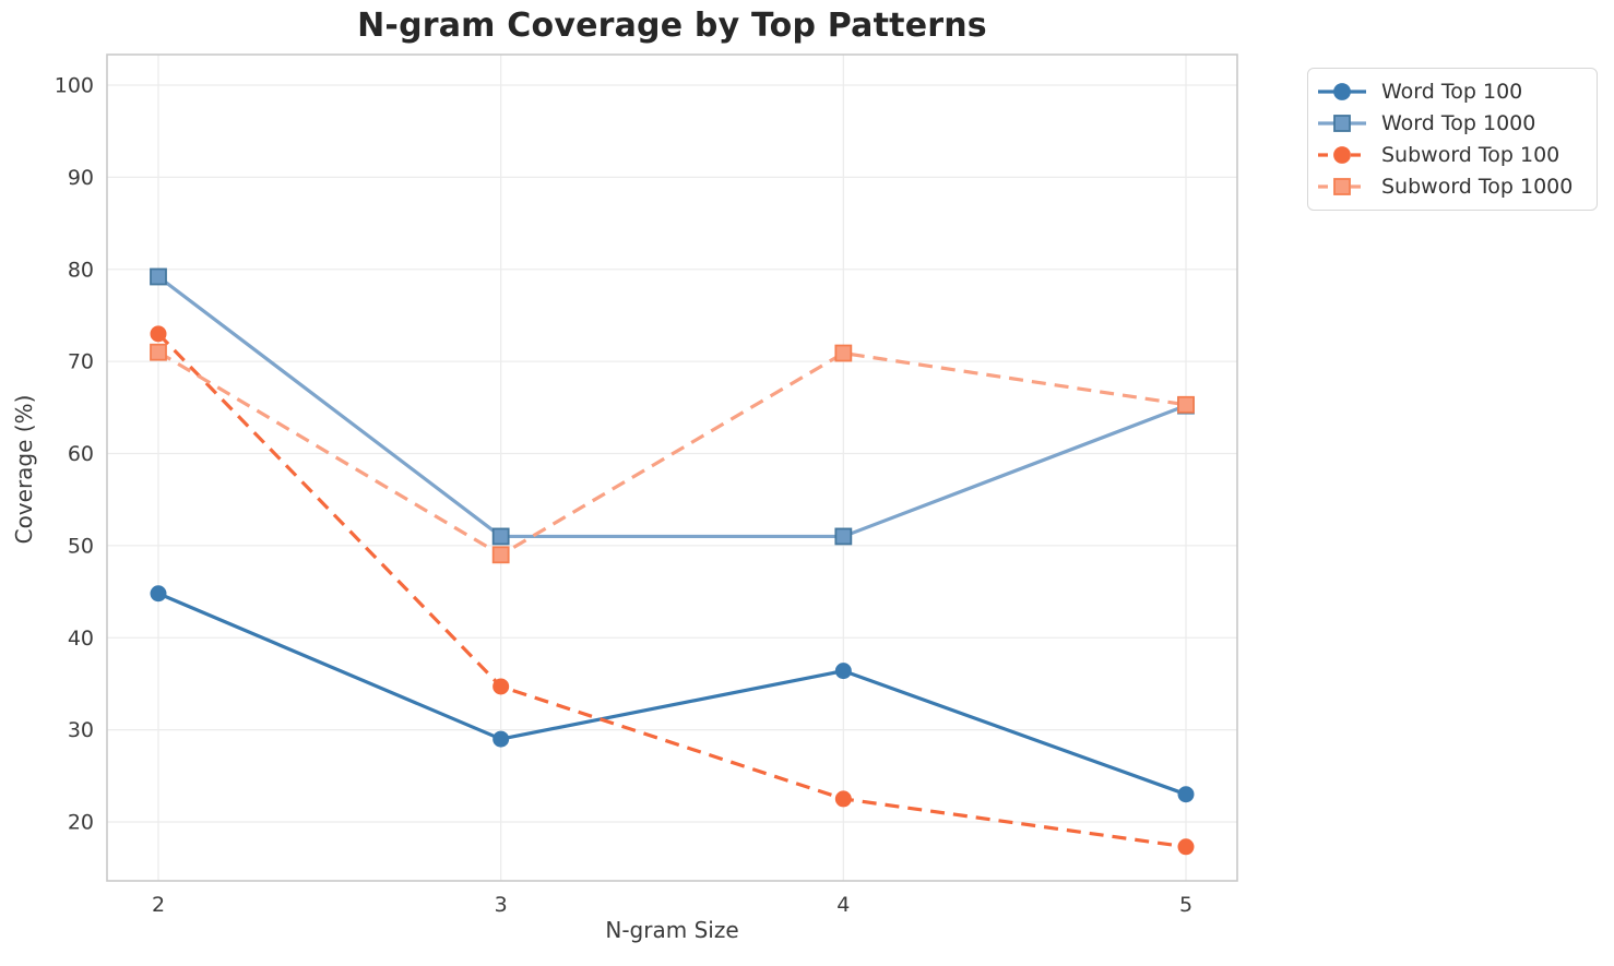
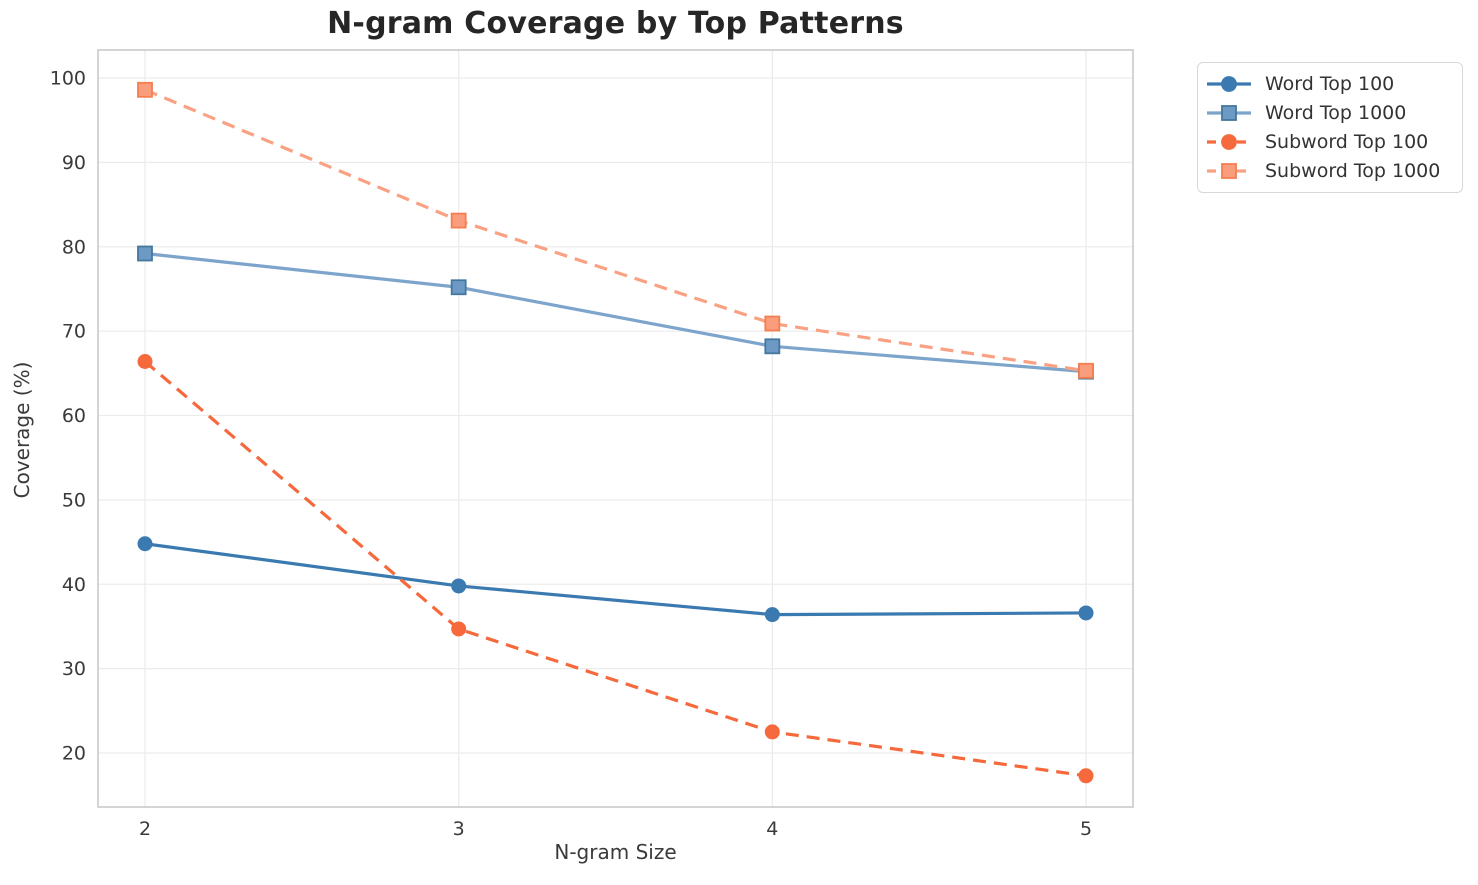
Subword Top 100/2: 73 -> 66
Subword Top 1000/2: 71 -> 99
Word Top 100/3: 29 -> 40
Word Top 1000/3: 51 -> 75
Subword Top 1000/3: 49 -> 83
Word Top 1000/4: 51 -> 68
Word Top 100/5: 23 -> 37
